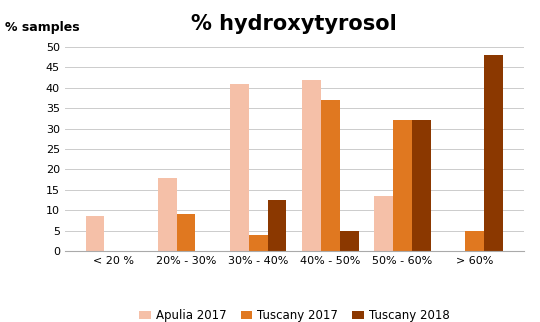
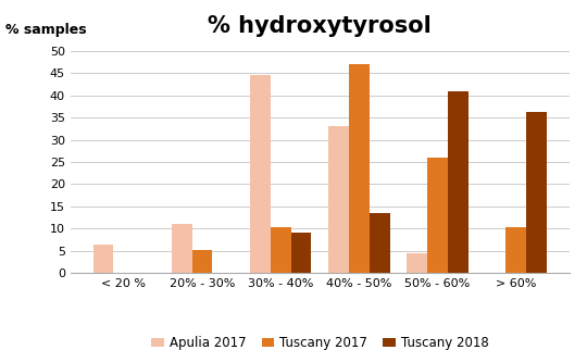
Apulia 2017/< 20 %: 8.5 -> 6.5
Apulia 2017/20% - 30%: 18.0 -> 11.0
Tuscany 2017/20% - 30%: 9.0 -> 5.2
Apulia 2017/30% - 40%: 41.0 -> 44.5
Tuscany 2017/30% - 40%: 4.0 -> 10.4
Tuscany 2018/30% - 40%: 12.5 -> 9.2
Apulia 2017/40% - 50%: 42.0 -> 33.0
Tuscany 2017/40% - 50%: 37.0 -> 47.0
Tuscany 2018/40% - 50%: 5.0 -> 13.6
Apulia 2017/50% - 60%: 13.5 -> 4.5
Tuscany 2017/50% - 60%: 32.0 -> 26.0
Tuscany 2018/50% - 60%: 32.0 -> 41.0
Tuscany 2017/> 60%: 5.0 -> 10.4
Tuscany 2018/> 60%: 48.0 -> 36.2
